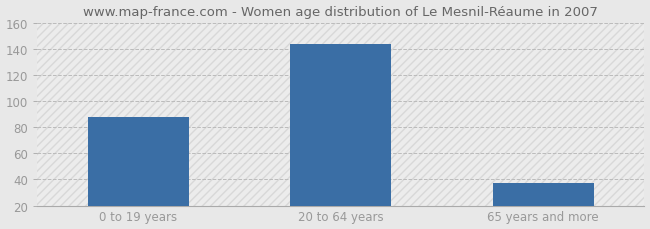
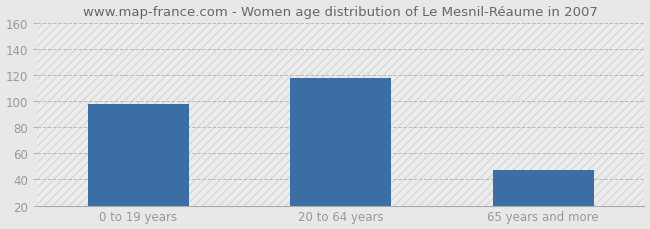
0 to 19 years: 88 -> 98
20 to 64 years: 144 -> 118
65 years and more: 37 -> 47
